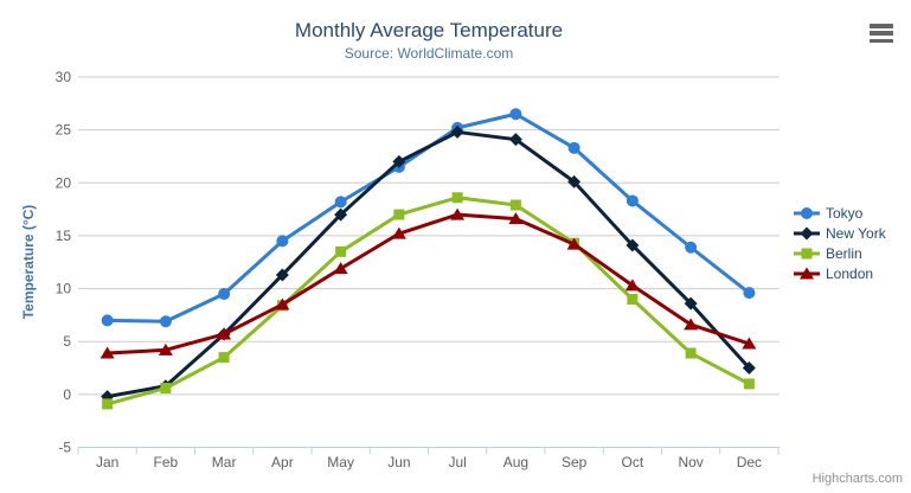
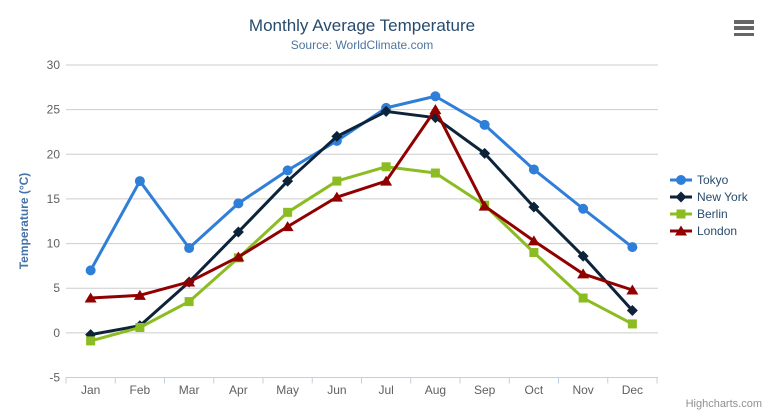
Tokyo/Feb: 7 -> 17
London/Aug: 17 -> 25
